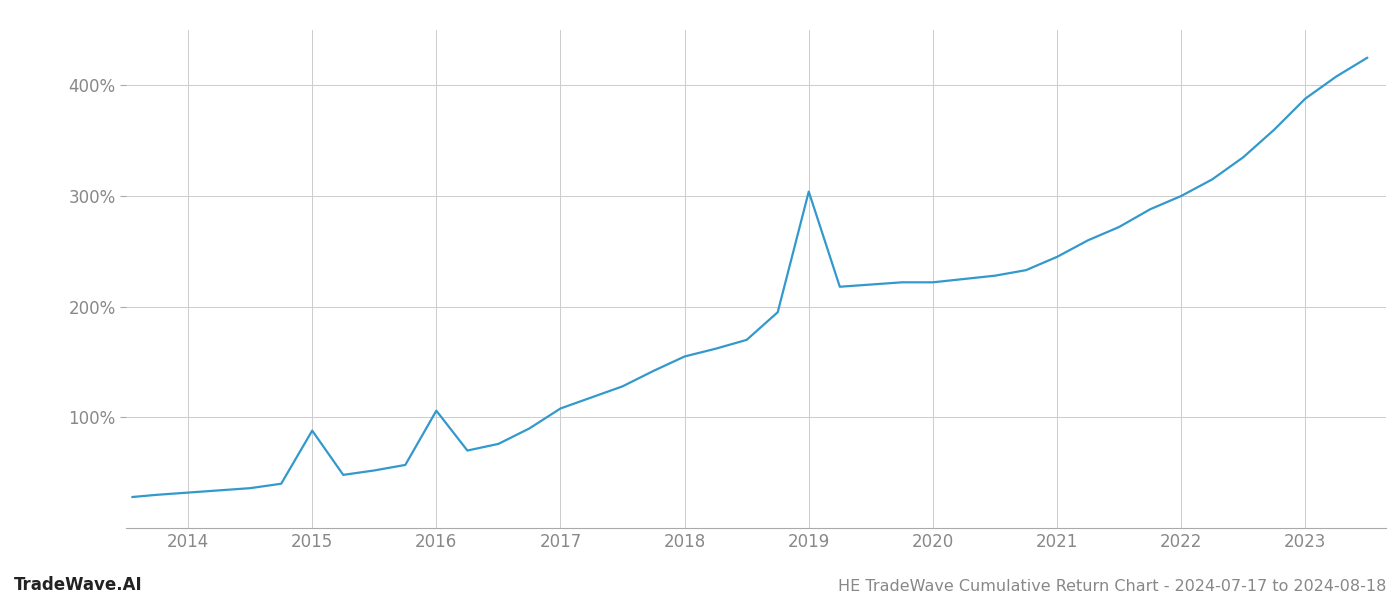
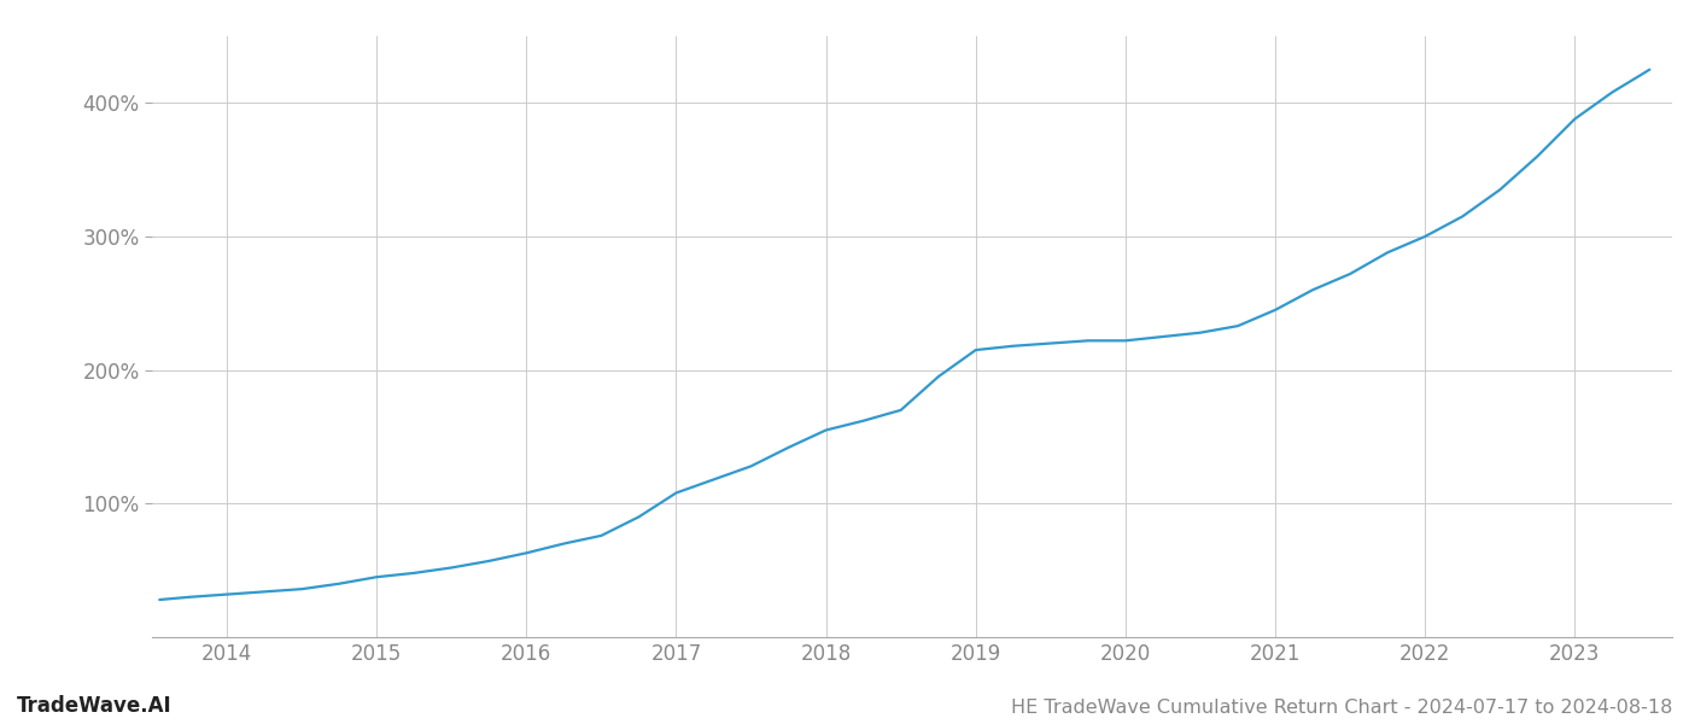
2015: 88% -> 45%
2016: 106% -> 63%
2019: 304% -> 215%
